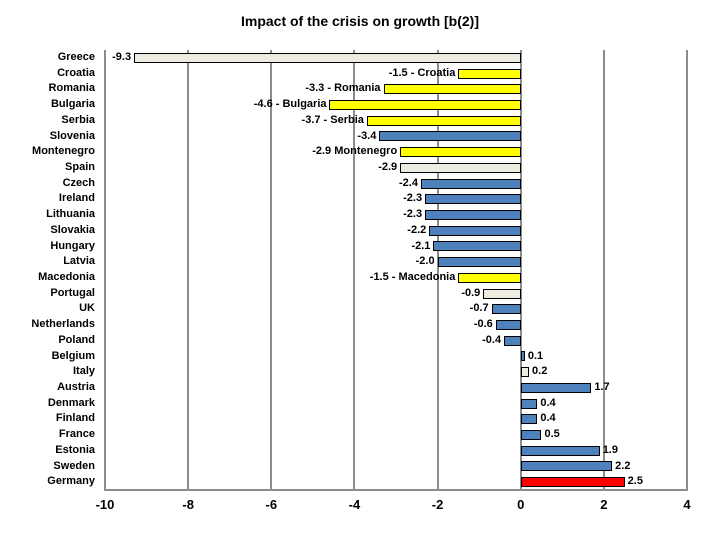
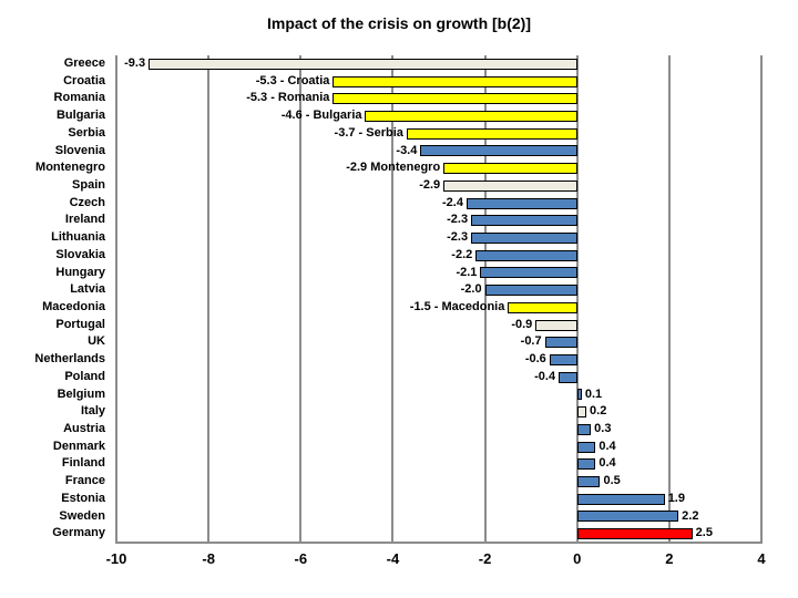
Croatia: -1.5 -> -5.3
Romania: -3.3 -> -5.3
Austria: 1.7 -> 0.3
